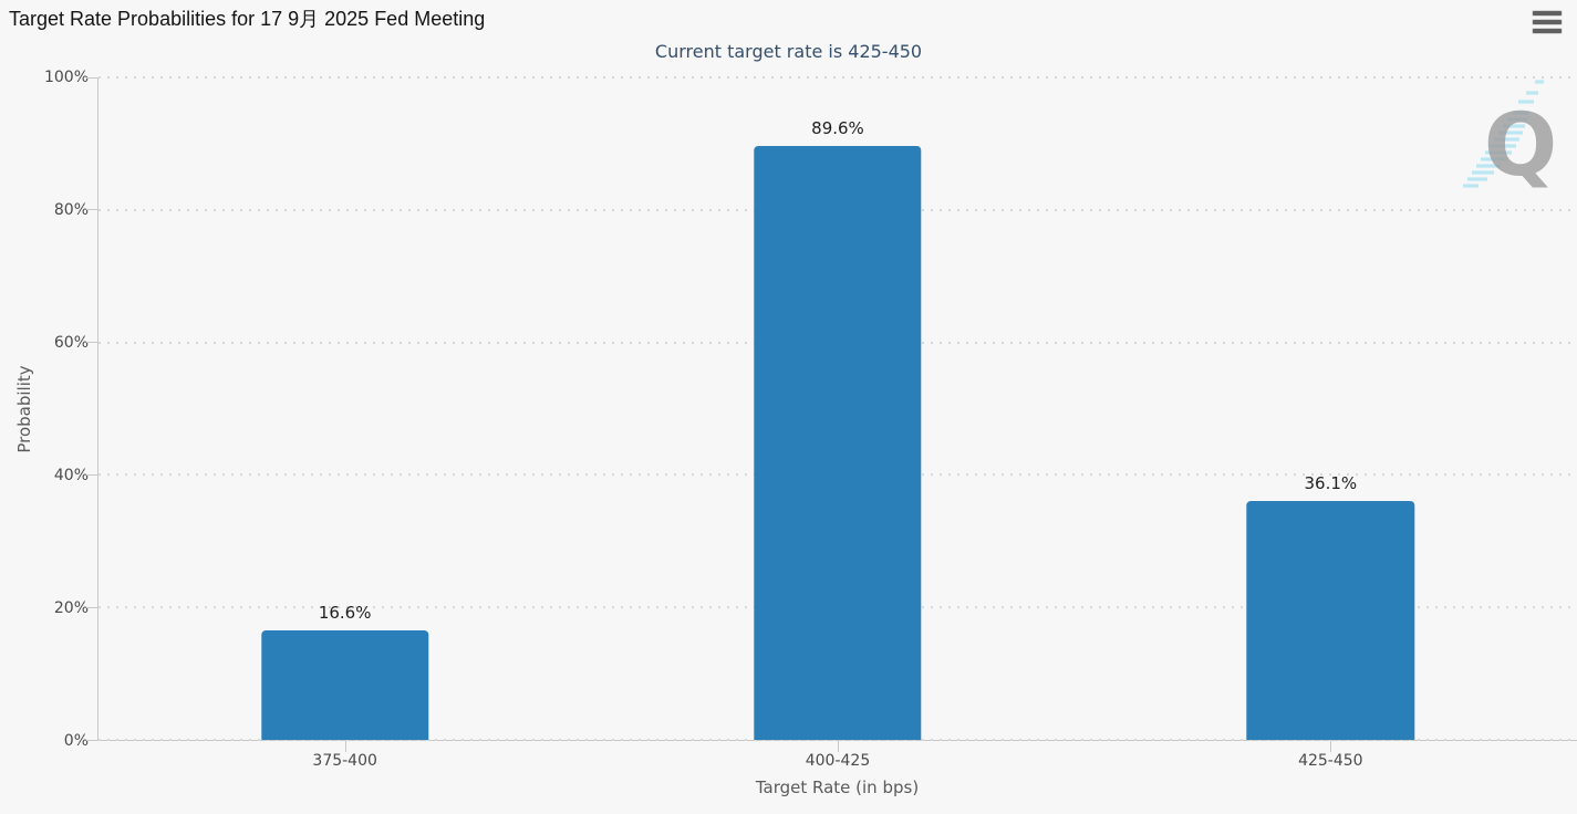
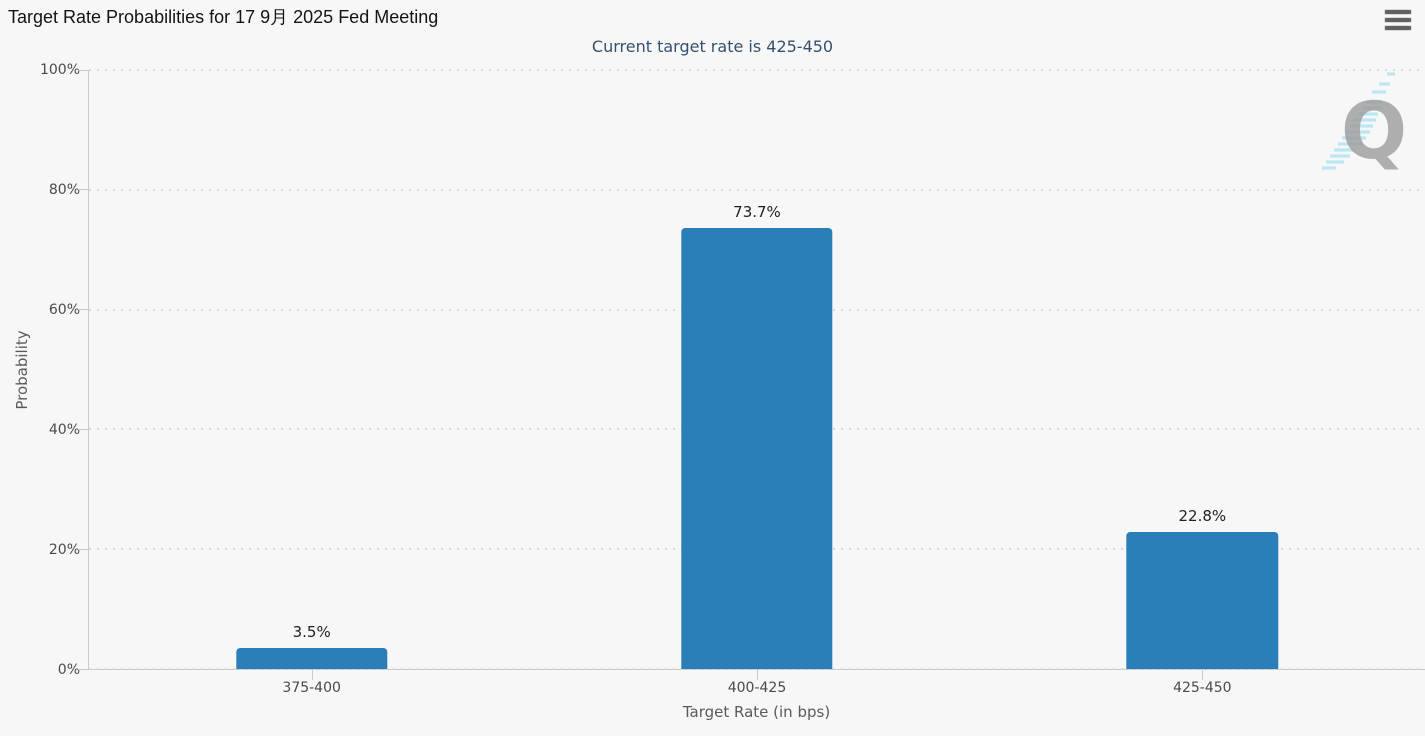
375-400: 16.6% -> 3.5%
400-425: 89.6% -> 73.7%
425-450: 36.1% -> 22.8%
